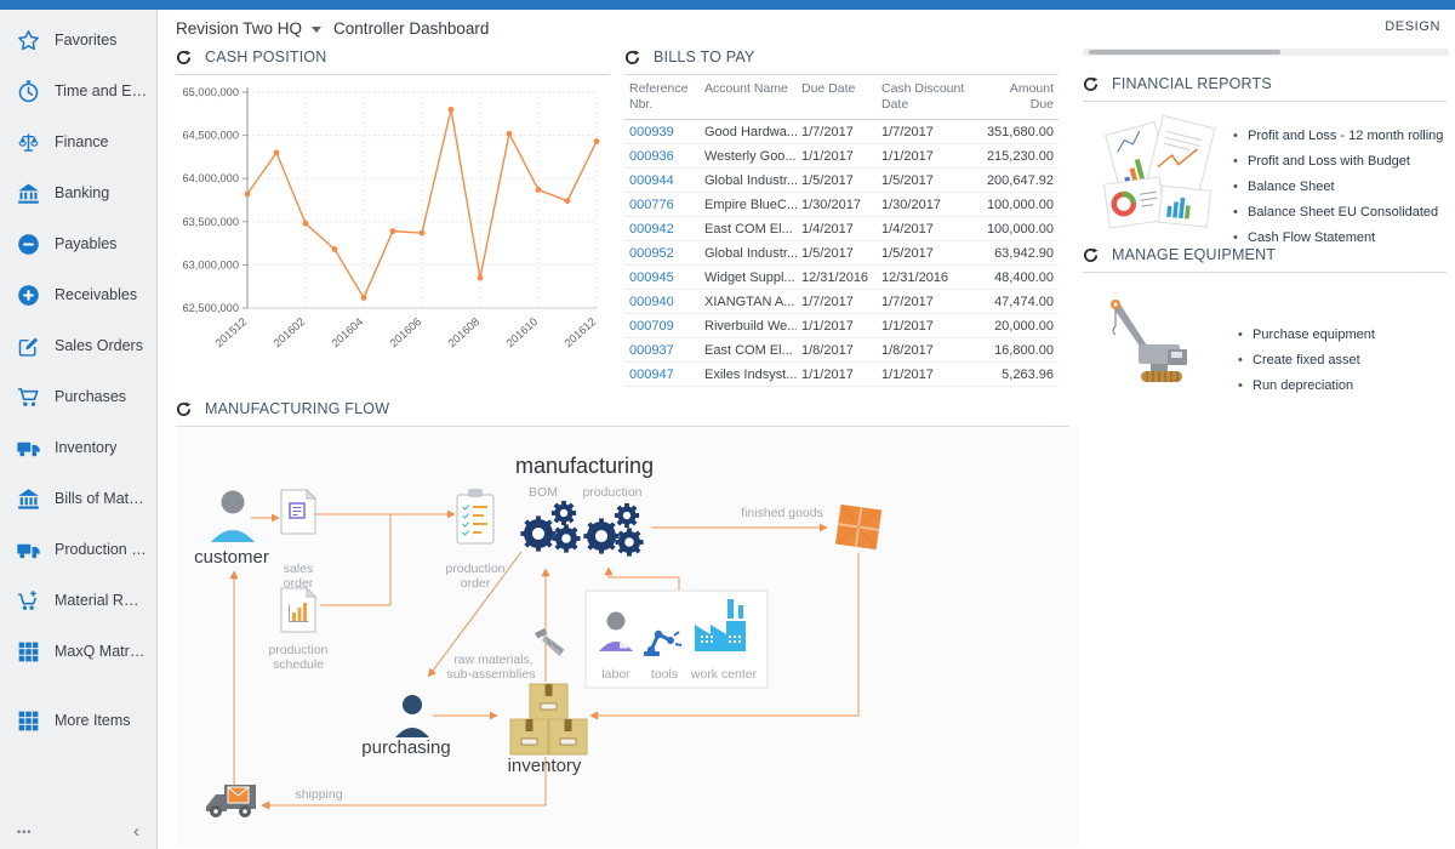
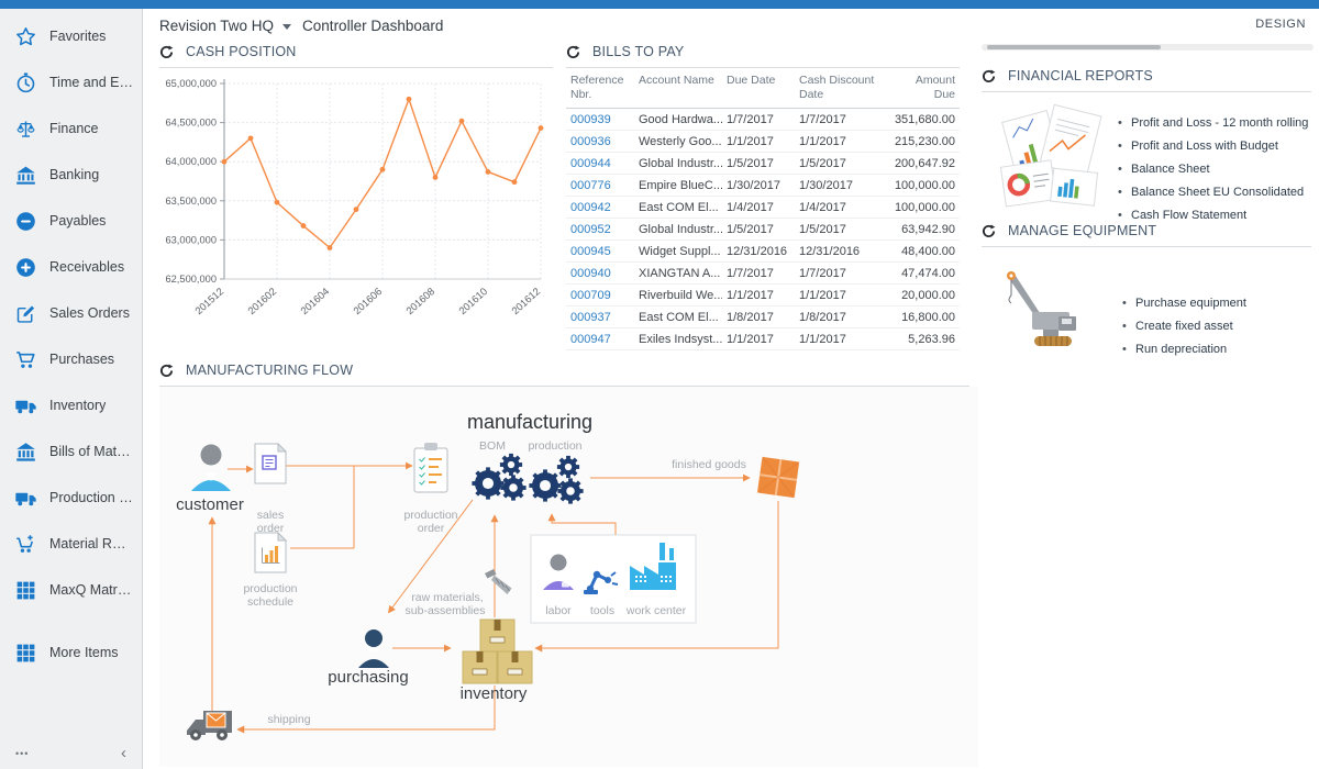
201512: 63800000 -> 64000000
201604: 62600000 -> 62900000
201606: 63400000 -> 63900000
201608: 62800000 -> 63800000
